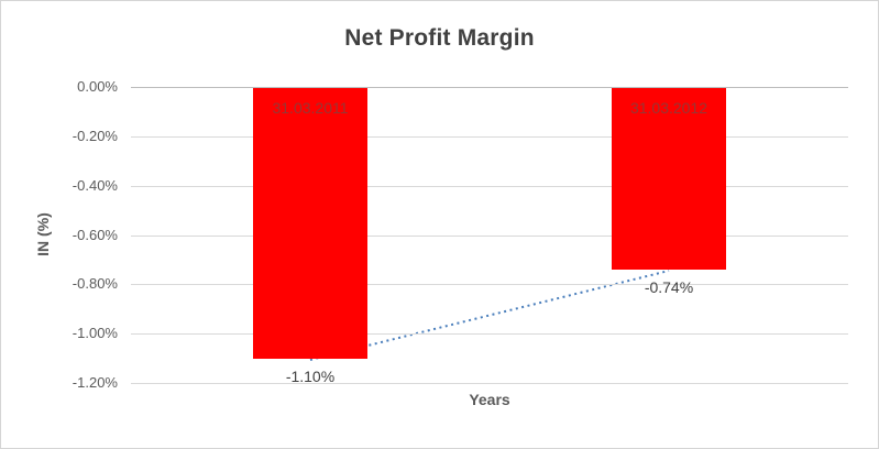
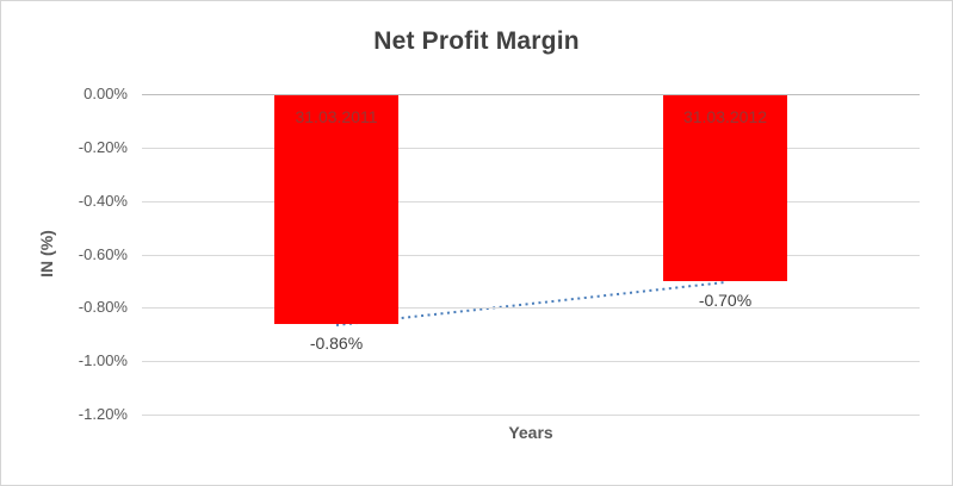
31.03.2011: -1.10% -> -0.86%
31.03.2012: -0.74% -> -0.70%
